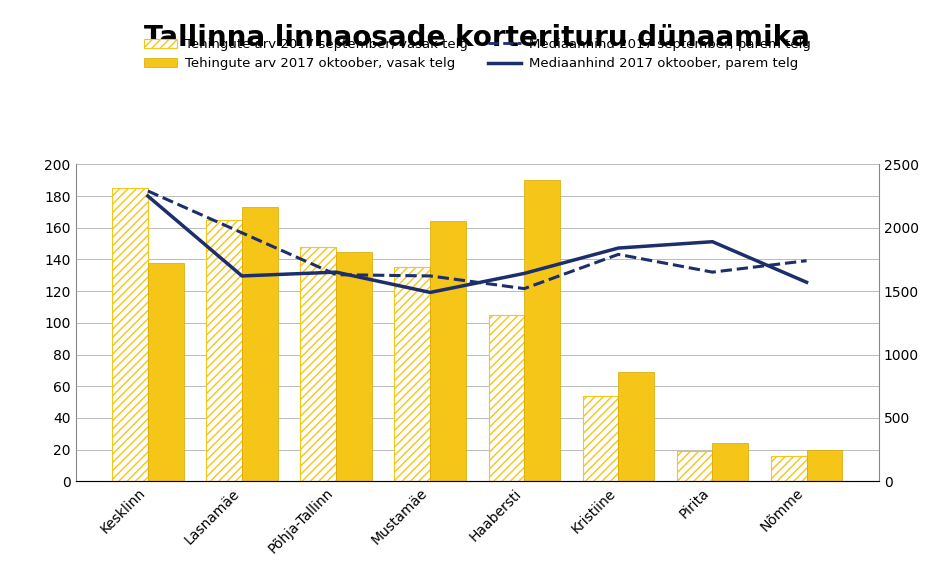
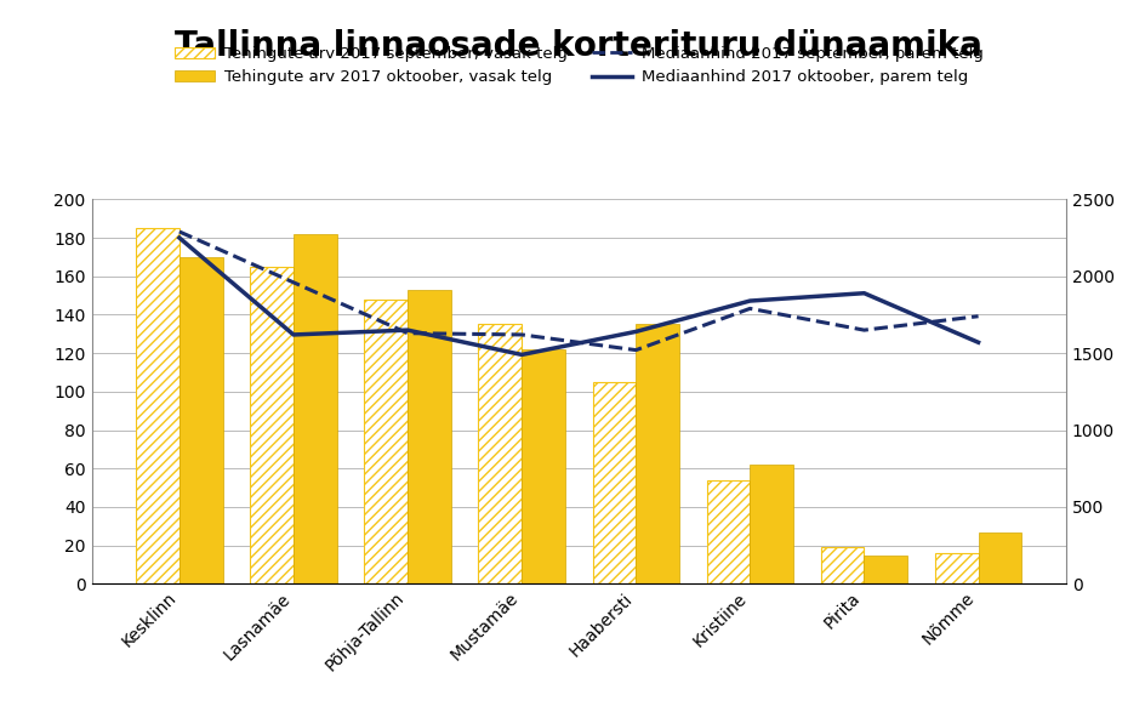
Tehingute arv 2017 oktoober, vasak telg/Kesklinn: 138 -> 170
Tehingute arv 2017 oktoober, vasak telg/Lasnamäe: 173 -> 182
Tehingute arv 2017 oktoober, vasak telg/Põhja-Tallinn: 145 -> 153
Tehingute arv 2017 oktoober, vasak telg/Mustamäe: 164 -> 122
Tehingute arv 2017 oktoober, vasak telg/Haabersti: 190 -> 135
Tehingute arv 2017 oktoober, vasak telg/Kristiine: 69 -> 62
Tehingute arv 2017 oktoober, vasak telg/Pirita: 24 -> 15
Tehingute arv 2017 oktoober, vasak telg/Nõmme: 20 -> 27
